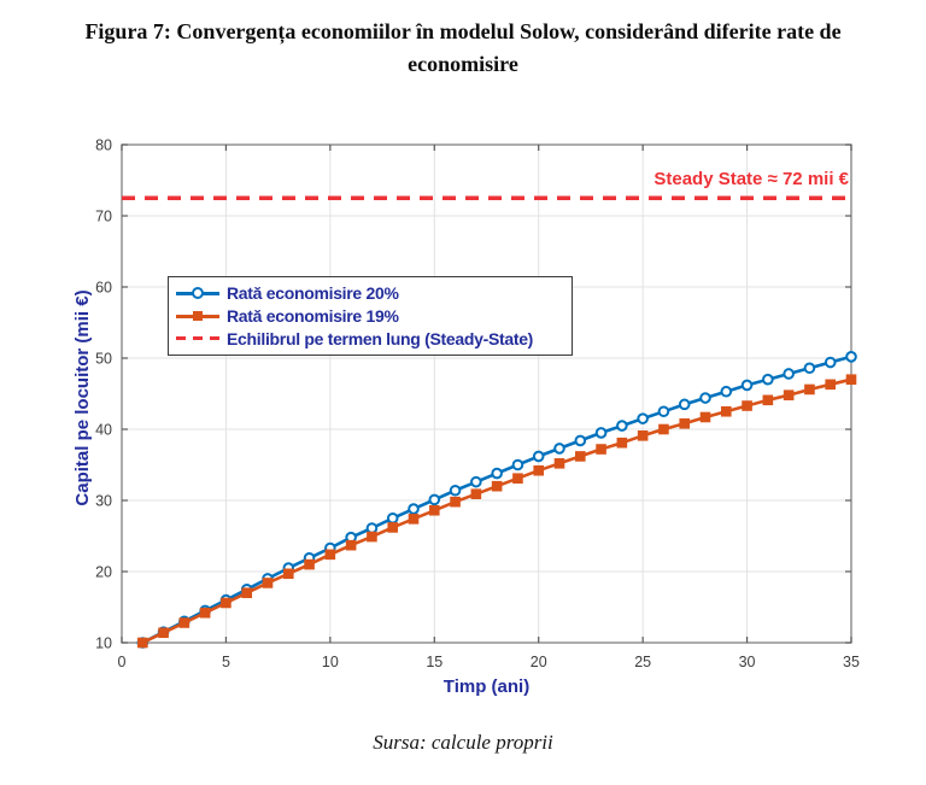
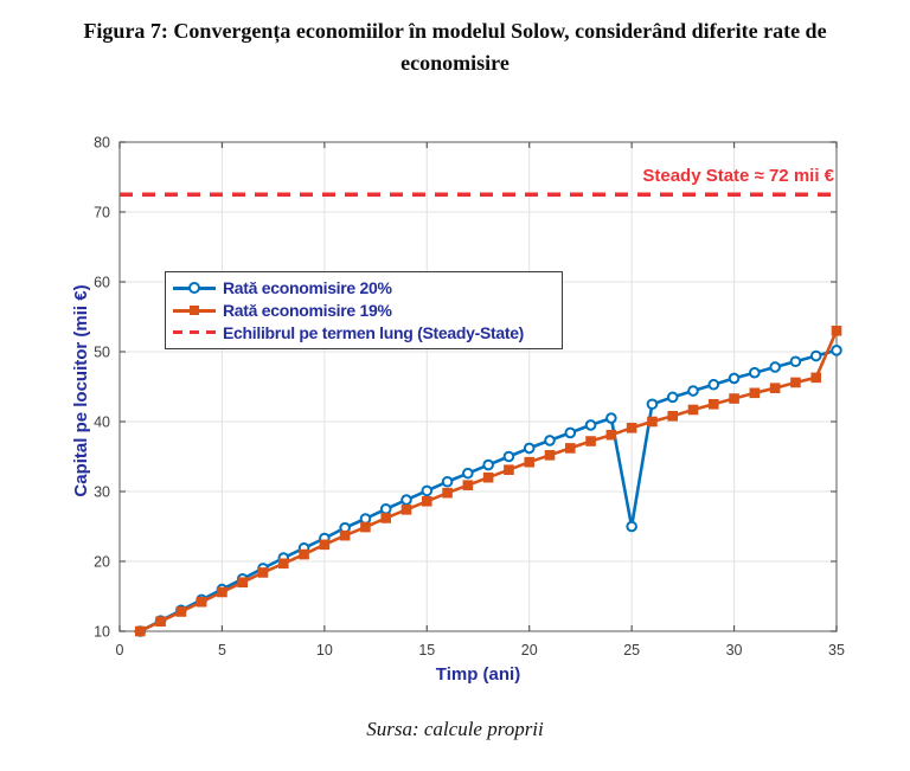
Rată economisire 20%/25: 42 -> 25
Rată economisire 19%/35: 47 -> 53
